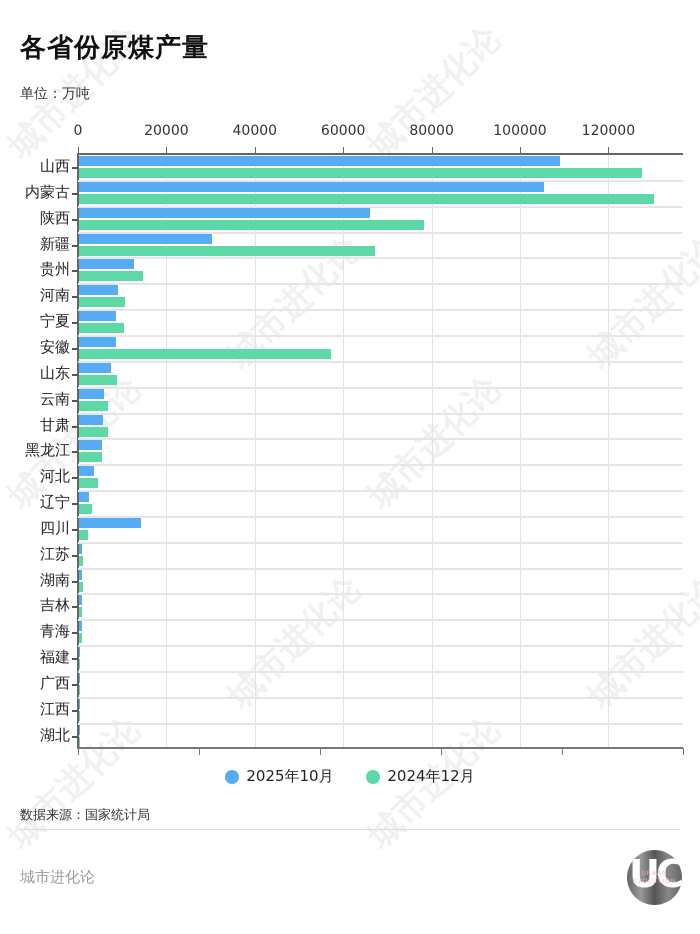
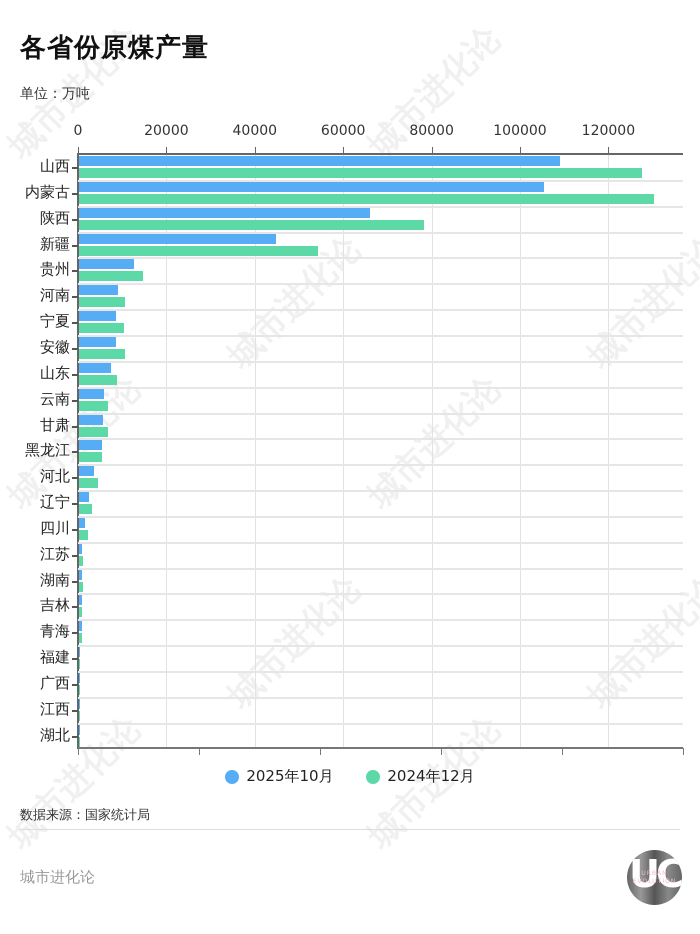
2025年10月/新疆: 30000 -> 45000
2024年12月/新疆: 67000 -> 54000
2024年12月/安徽: 57000 -> 10000
2025年10月/四川: 14000 -> 1000
